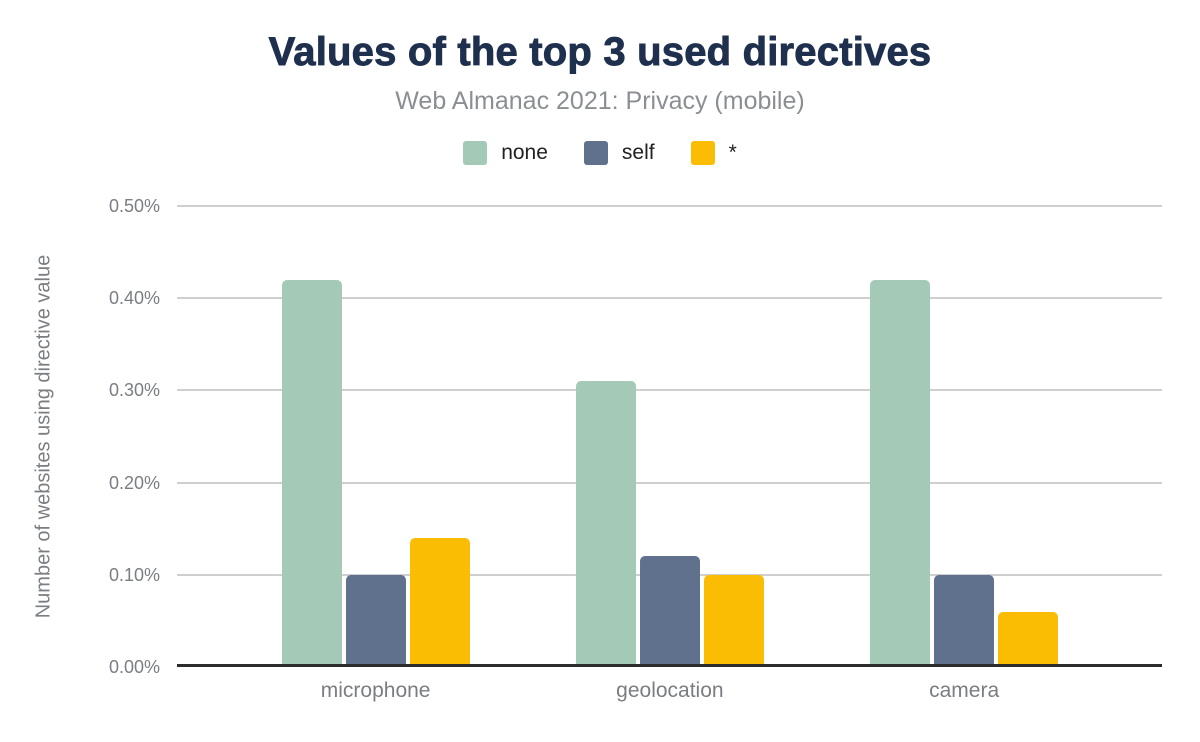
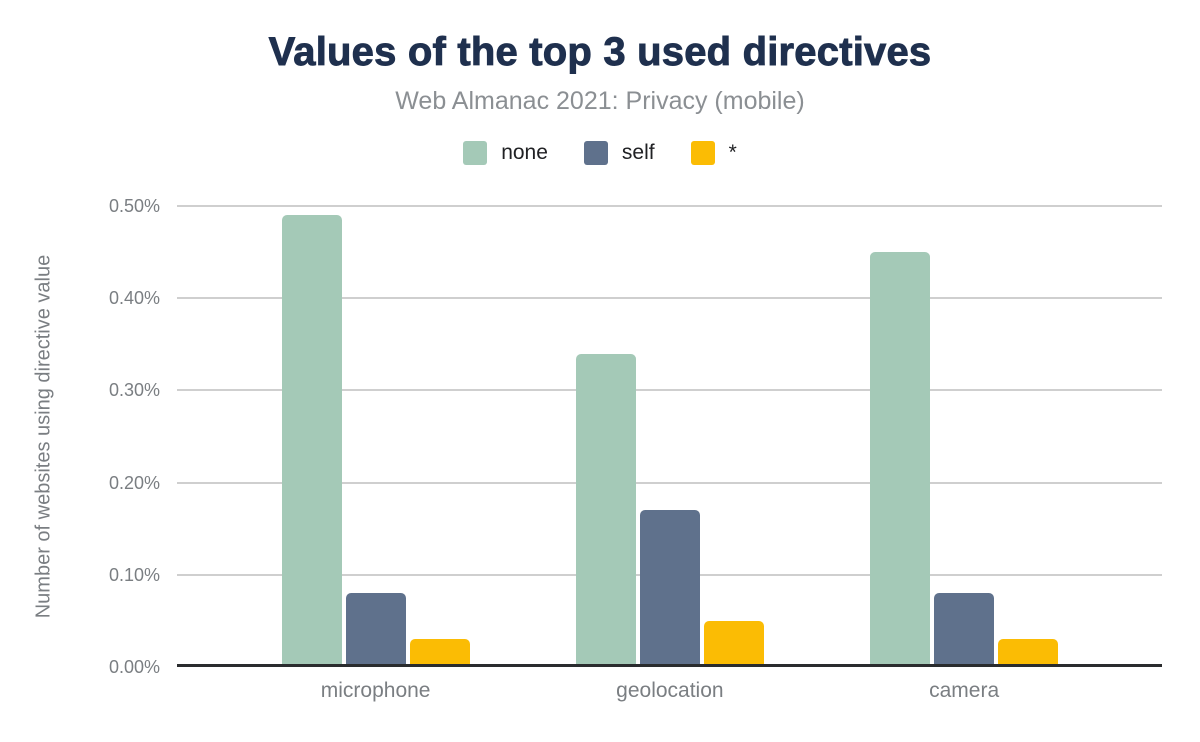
none/microphone: 0.42% -> 0.49%
self/microphone: 0.10% -> 0.08%
*/microphone: 0.14% -> 0.03%
none/geolocation: 0.31% -> 0.34%
self/geolocation: 0.12% -> 0.17%
*/geolocation: 0.10% -> 0.05%
none/camera: 0.42% -> 0.45%
self/camera: 0.10% -> 0.08%
*/camera: 0.06% -> 0.03%
